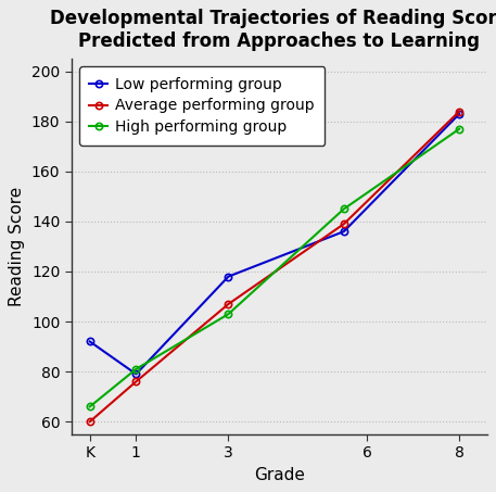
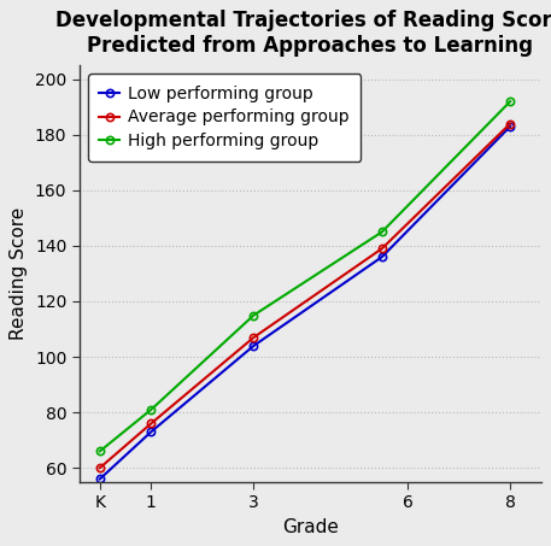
Low performing group/K: 92 -> 56
Low performing group/1: 79 -> 73
Low performing group/3: 118 -> 104
High performing group/3: 103 -> 115
High performing group/8: 177 -> 192
